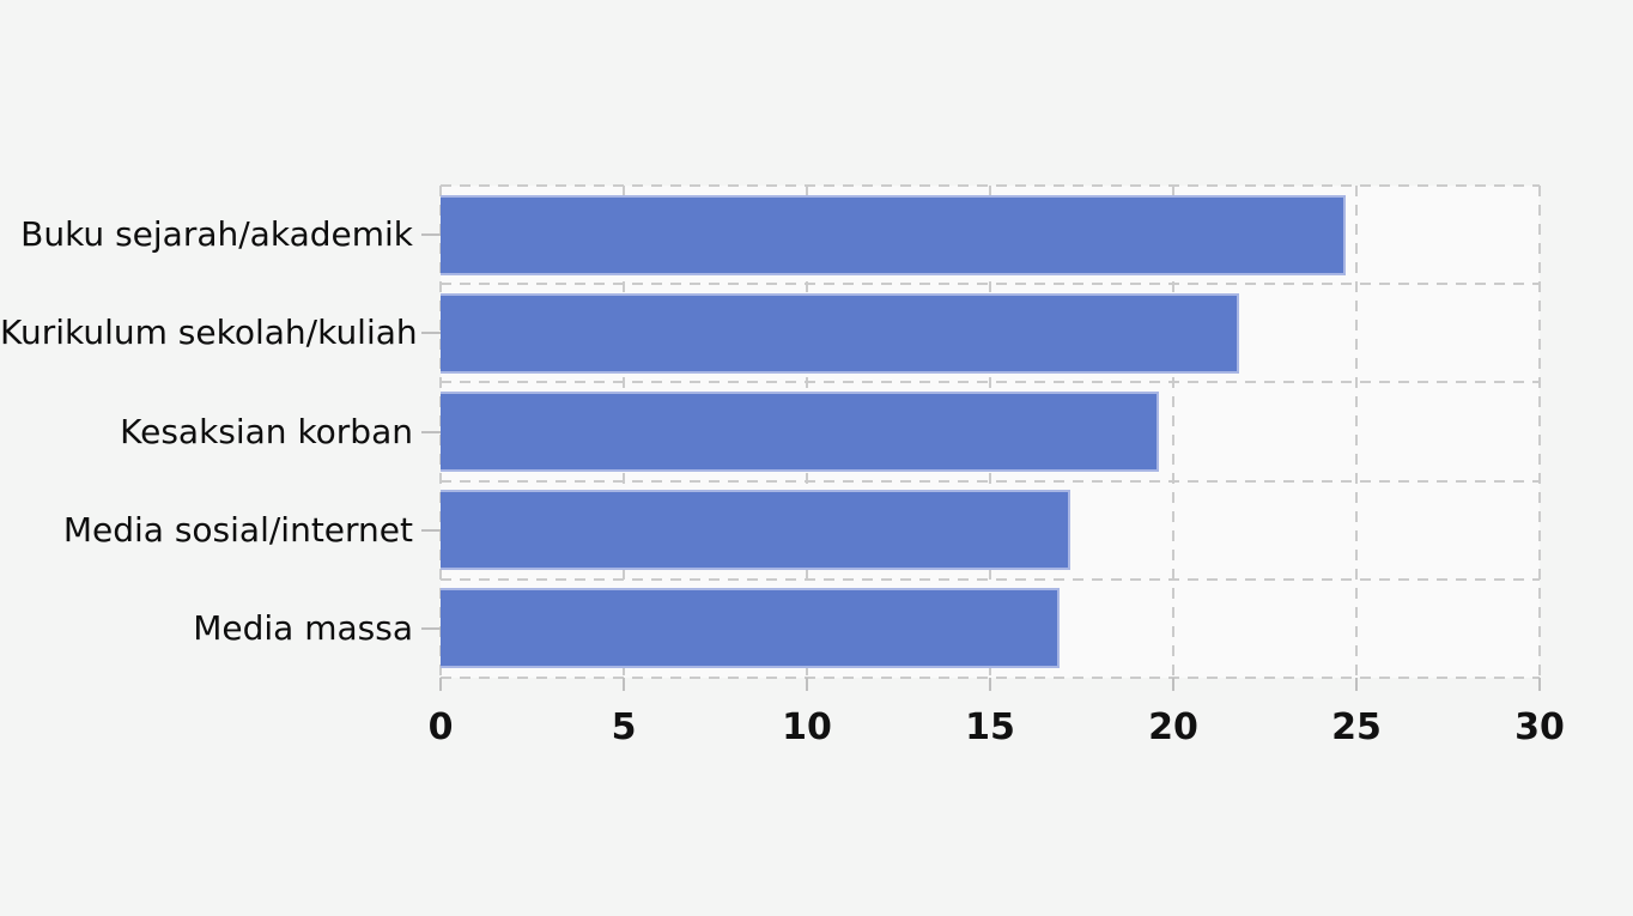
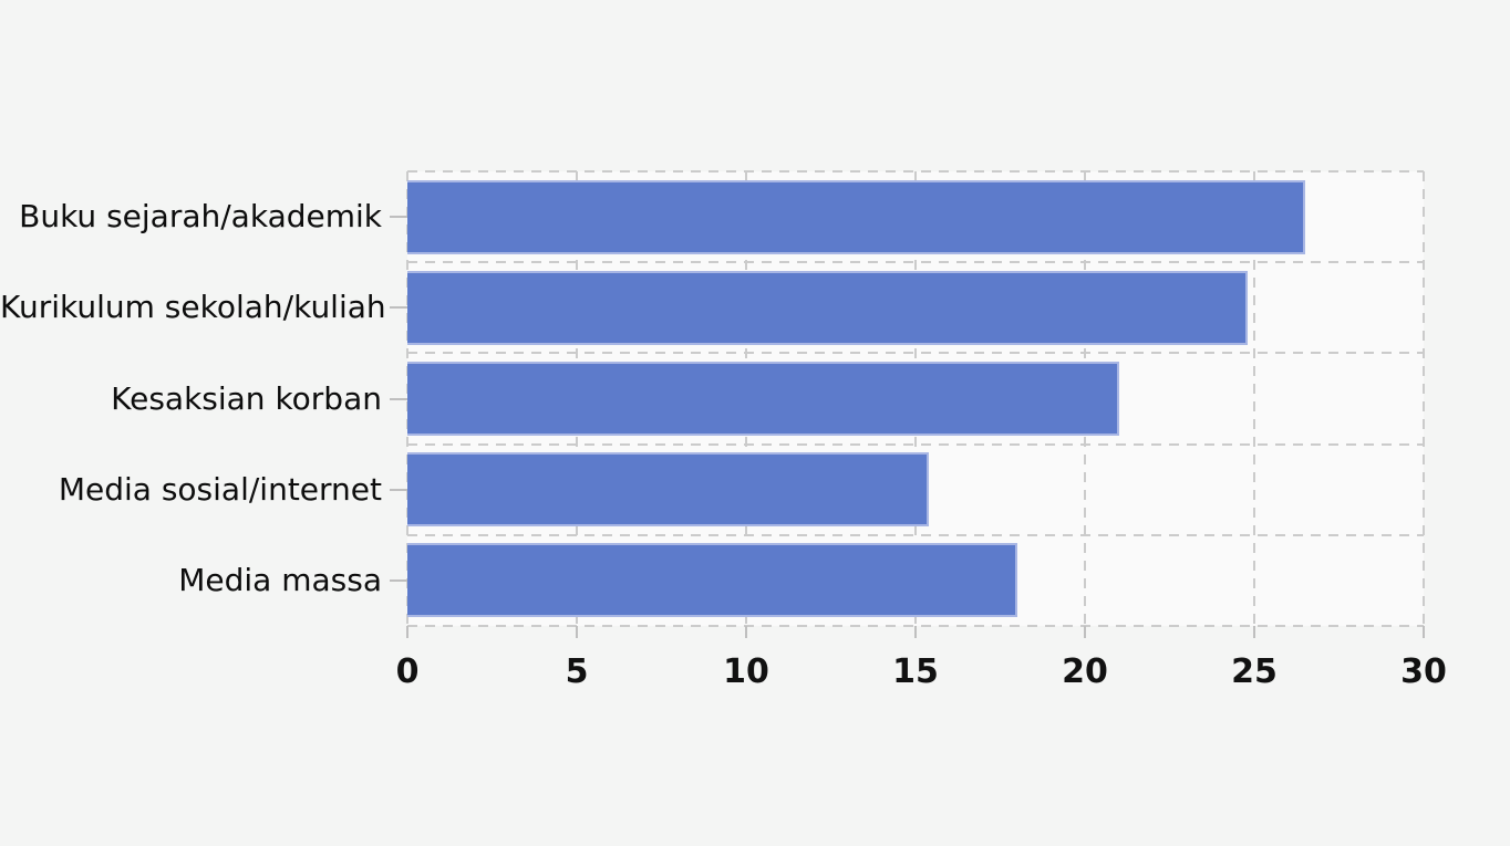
Buku sejarah/akademik: 24.7 -> 26.5
Kurikulum sekolah/kuliah: 21.8 -> 24.8
Kesaksian korban: 19.6 -> 21.0
Media sosial/internet: 17.2 -> 15.4
Media massa: 16.9 -> 18.0
